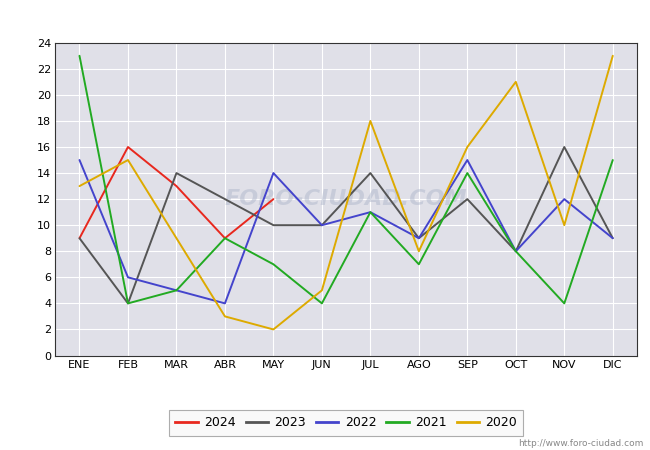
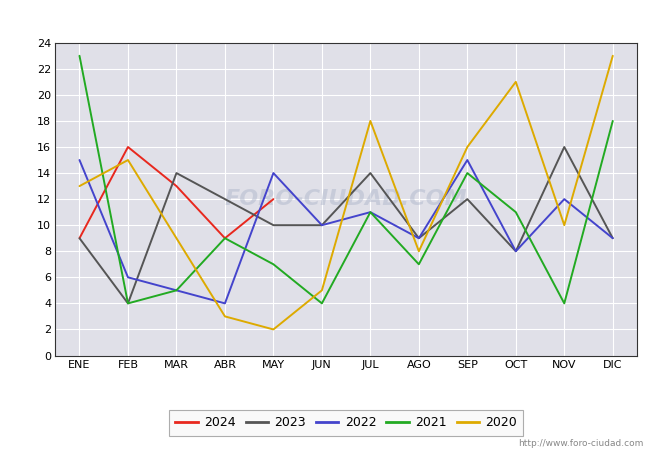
2021/OCT: 8 -> 11
2021/DIC: 15 -> 18
